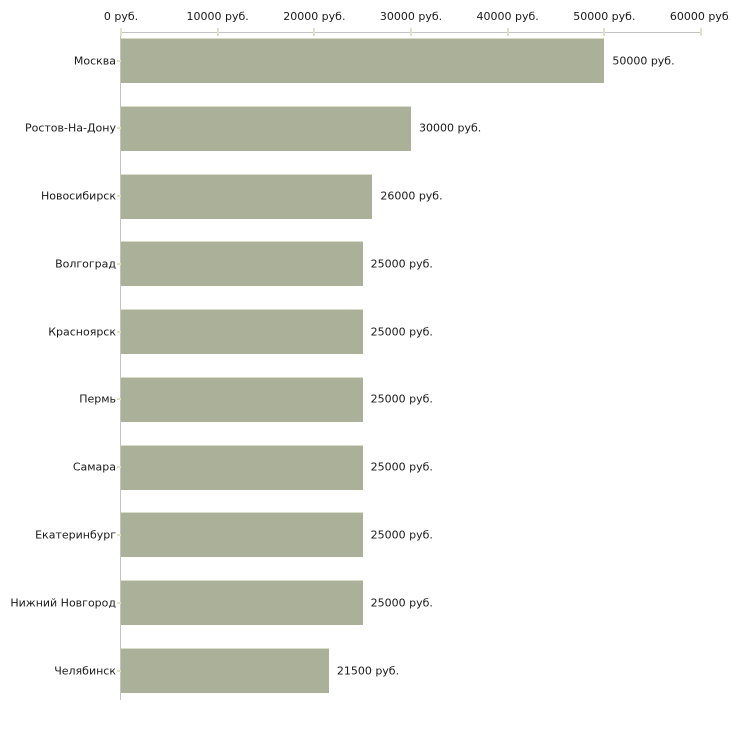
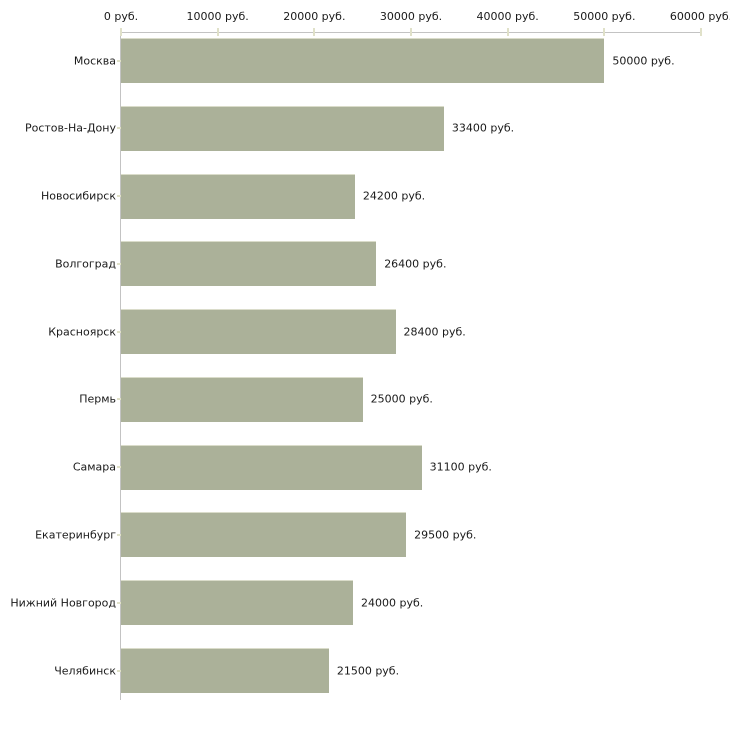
Ростов-На-Дону: 30000 -> 33400
Новосибирск: 26000 -> 24200
Волгоград: 25000 -> 26400
Красноярск: 25000 -> 28400
Самара: 25000 -> 31100
Екатеринбург: 25000 -> 29500
Нижний Новгород: 25000 -> 24000
